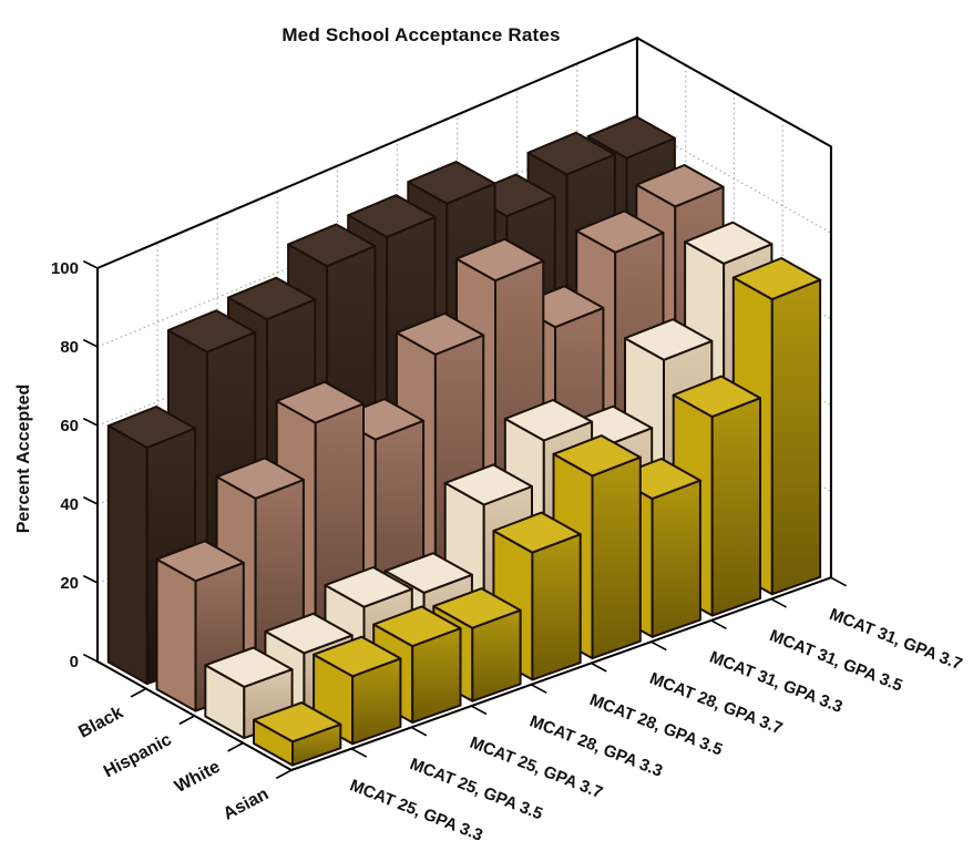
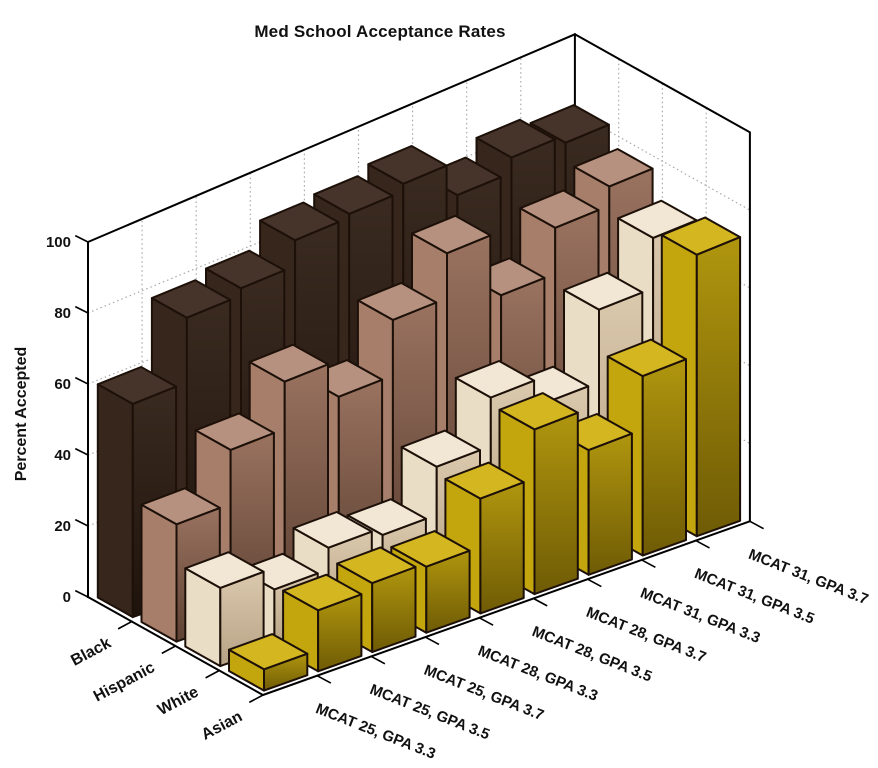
White/MCAT 25, GPA 3.3: 13 -> 22
White/MCAT 28, GPA 3.5: 36 -> 33
White/MCAT 31, GPA 3.5: 54 -> 58
Asian/MCAT 31, GPA 3.7: 69 -> 73
